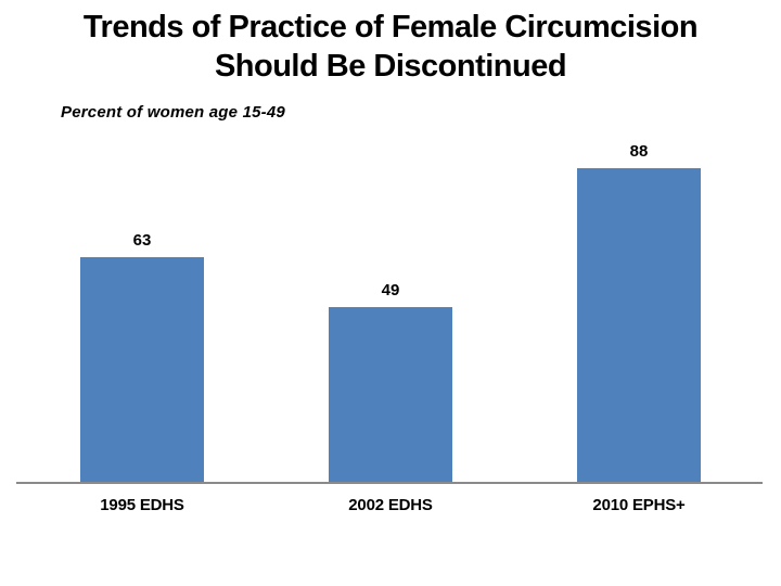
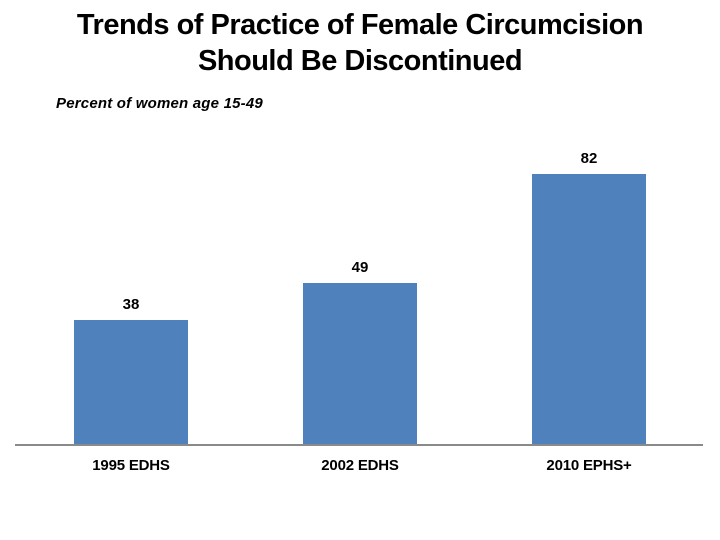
1995 EDHS: 63 -> 38
2010 EPHS+: 88 -> 82
